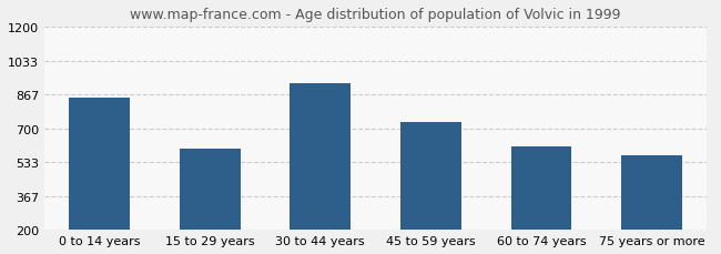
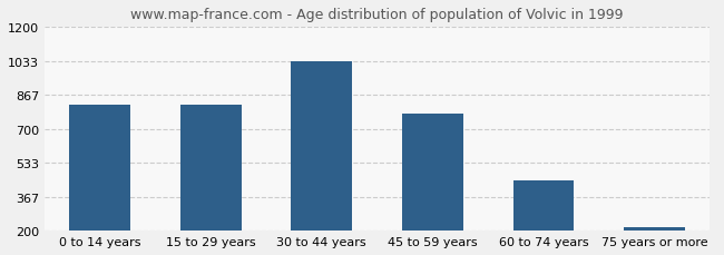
0 to 14 years: 850 -> 820
15 to 29 years: 600 -> 820
30 to 44 years: 920 -> 1030
45 to 59 years: 730 -> 780
60 to 74 years: 610 -> 450
75 years or more: 570 -> 220
